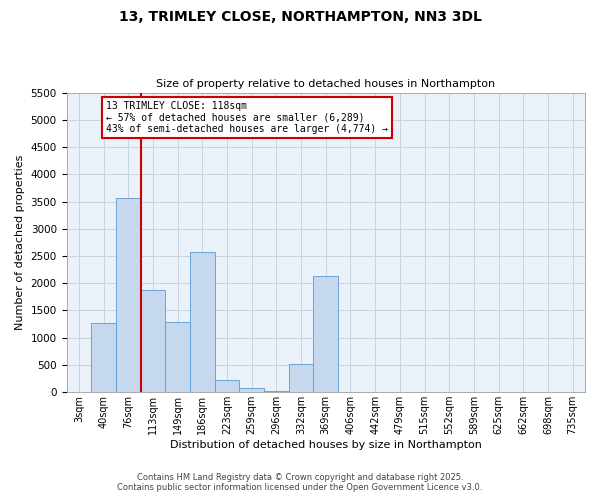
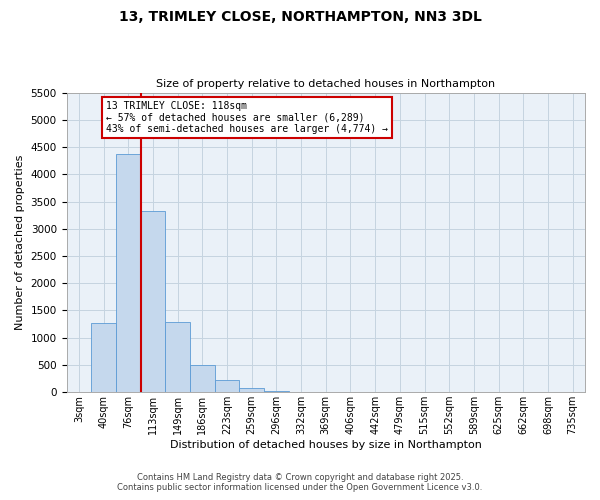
76sqm: 3560 -> 4380
113sqm: 1880 -> 3320
186sqm: 2580 -> 500
332sqm: 520 -> 0
369sqm: 2140 -> 0
